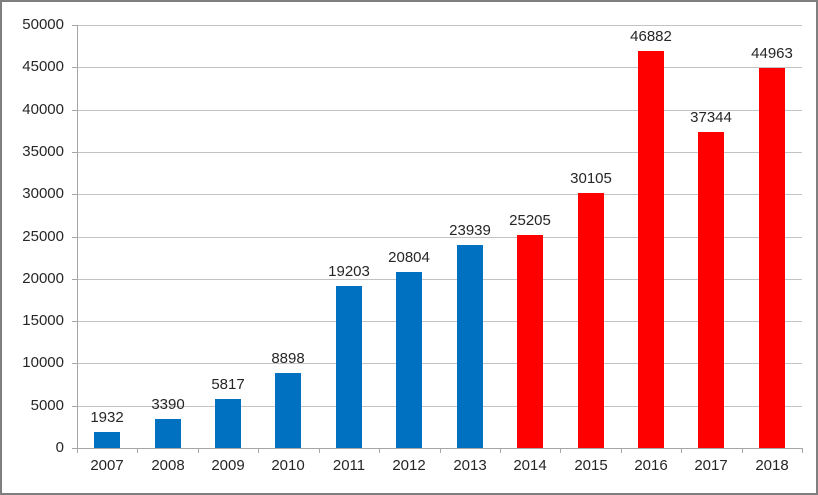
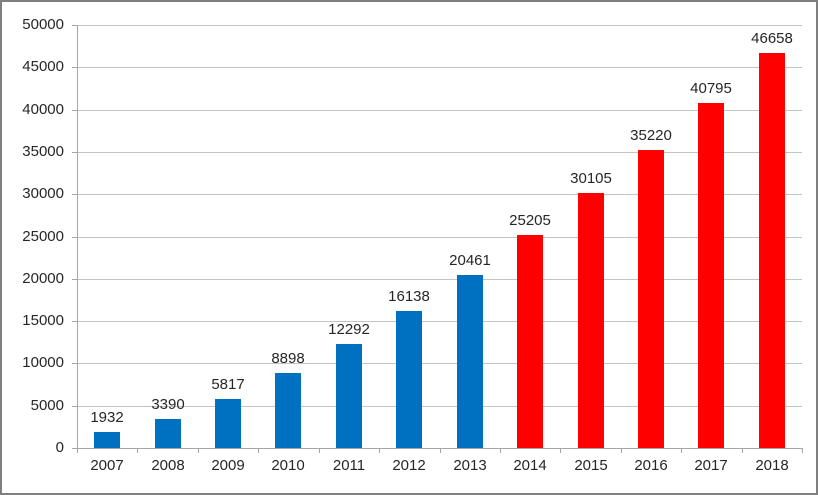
2011: 19203 -> 12292
2012: 20804 -> 16138
2013: 23939 -> 20461
2016: 46882 -> 35220
2017: 37344 -> 40795
2018: 44963 -> 46658
